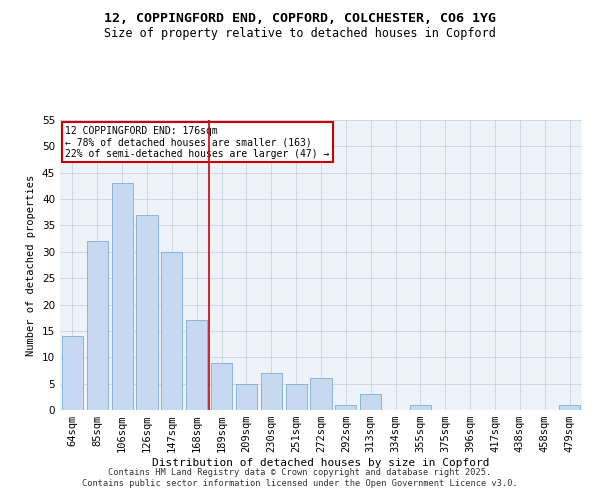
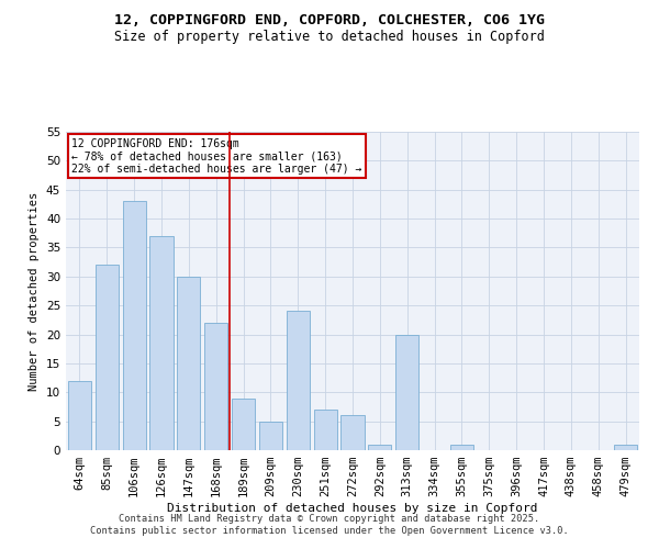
64sqm: 14 -> 12
168sqm: 17 -> 22
230sqm: 7 -> 24
251sqm: 5 -> 7
313sqm: 3 -> 20
